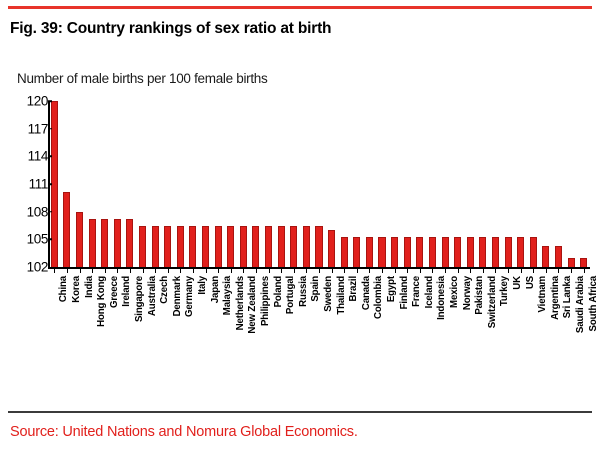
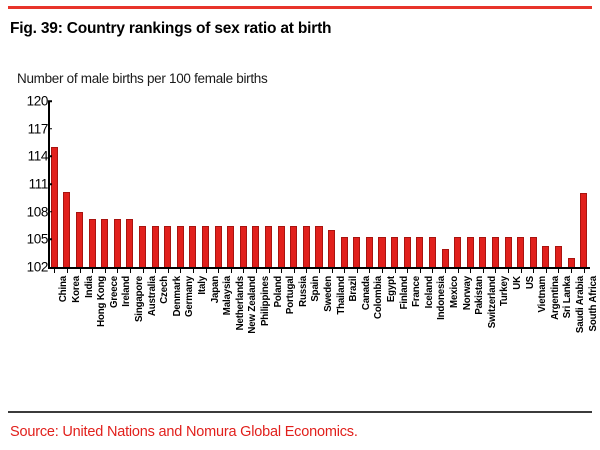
China: 120 -> 115
Mexico: 105 -> 104
South Africa: 103 -> 110
